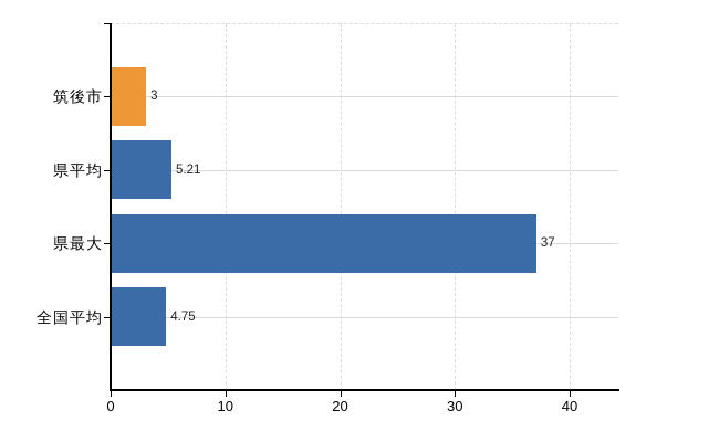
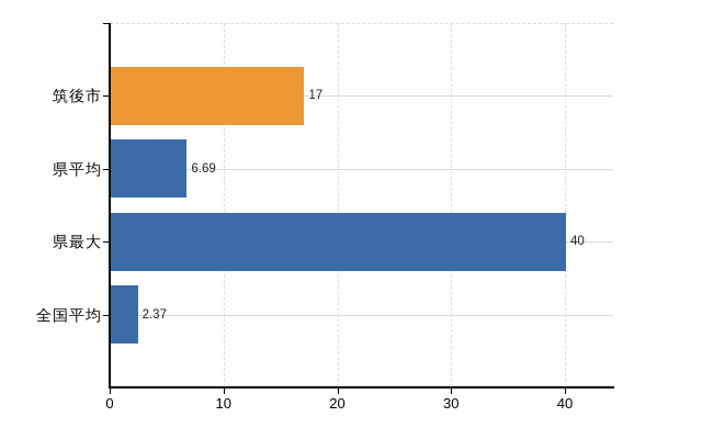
筑後市: 3 -> 17
県平均: 5.21 -> 6.69
県最大: 37 -> 40
全国平均: 4.75 -> 2.37
